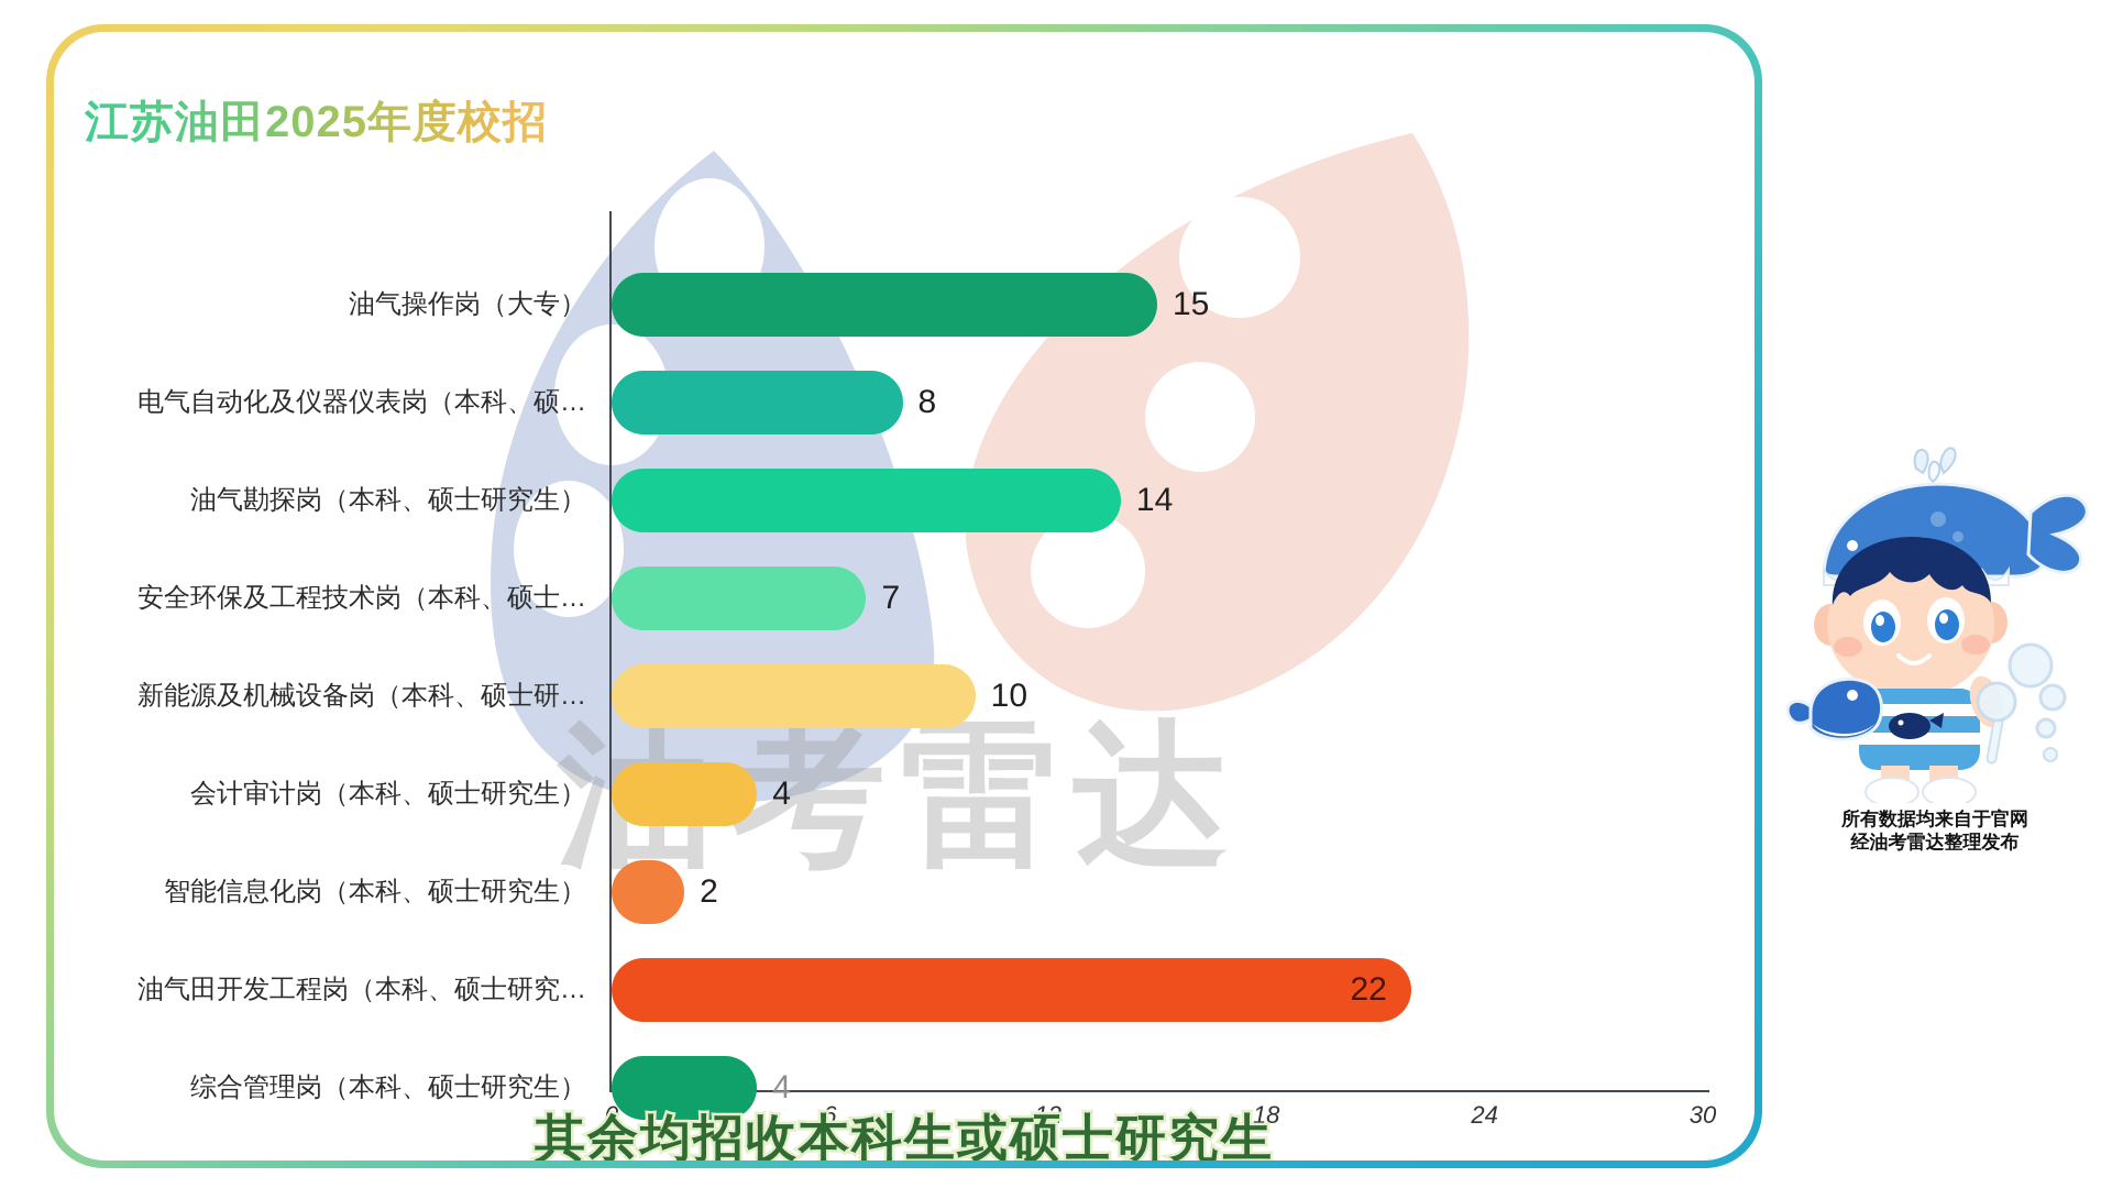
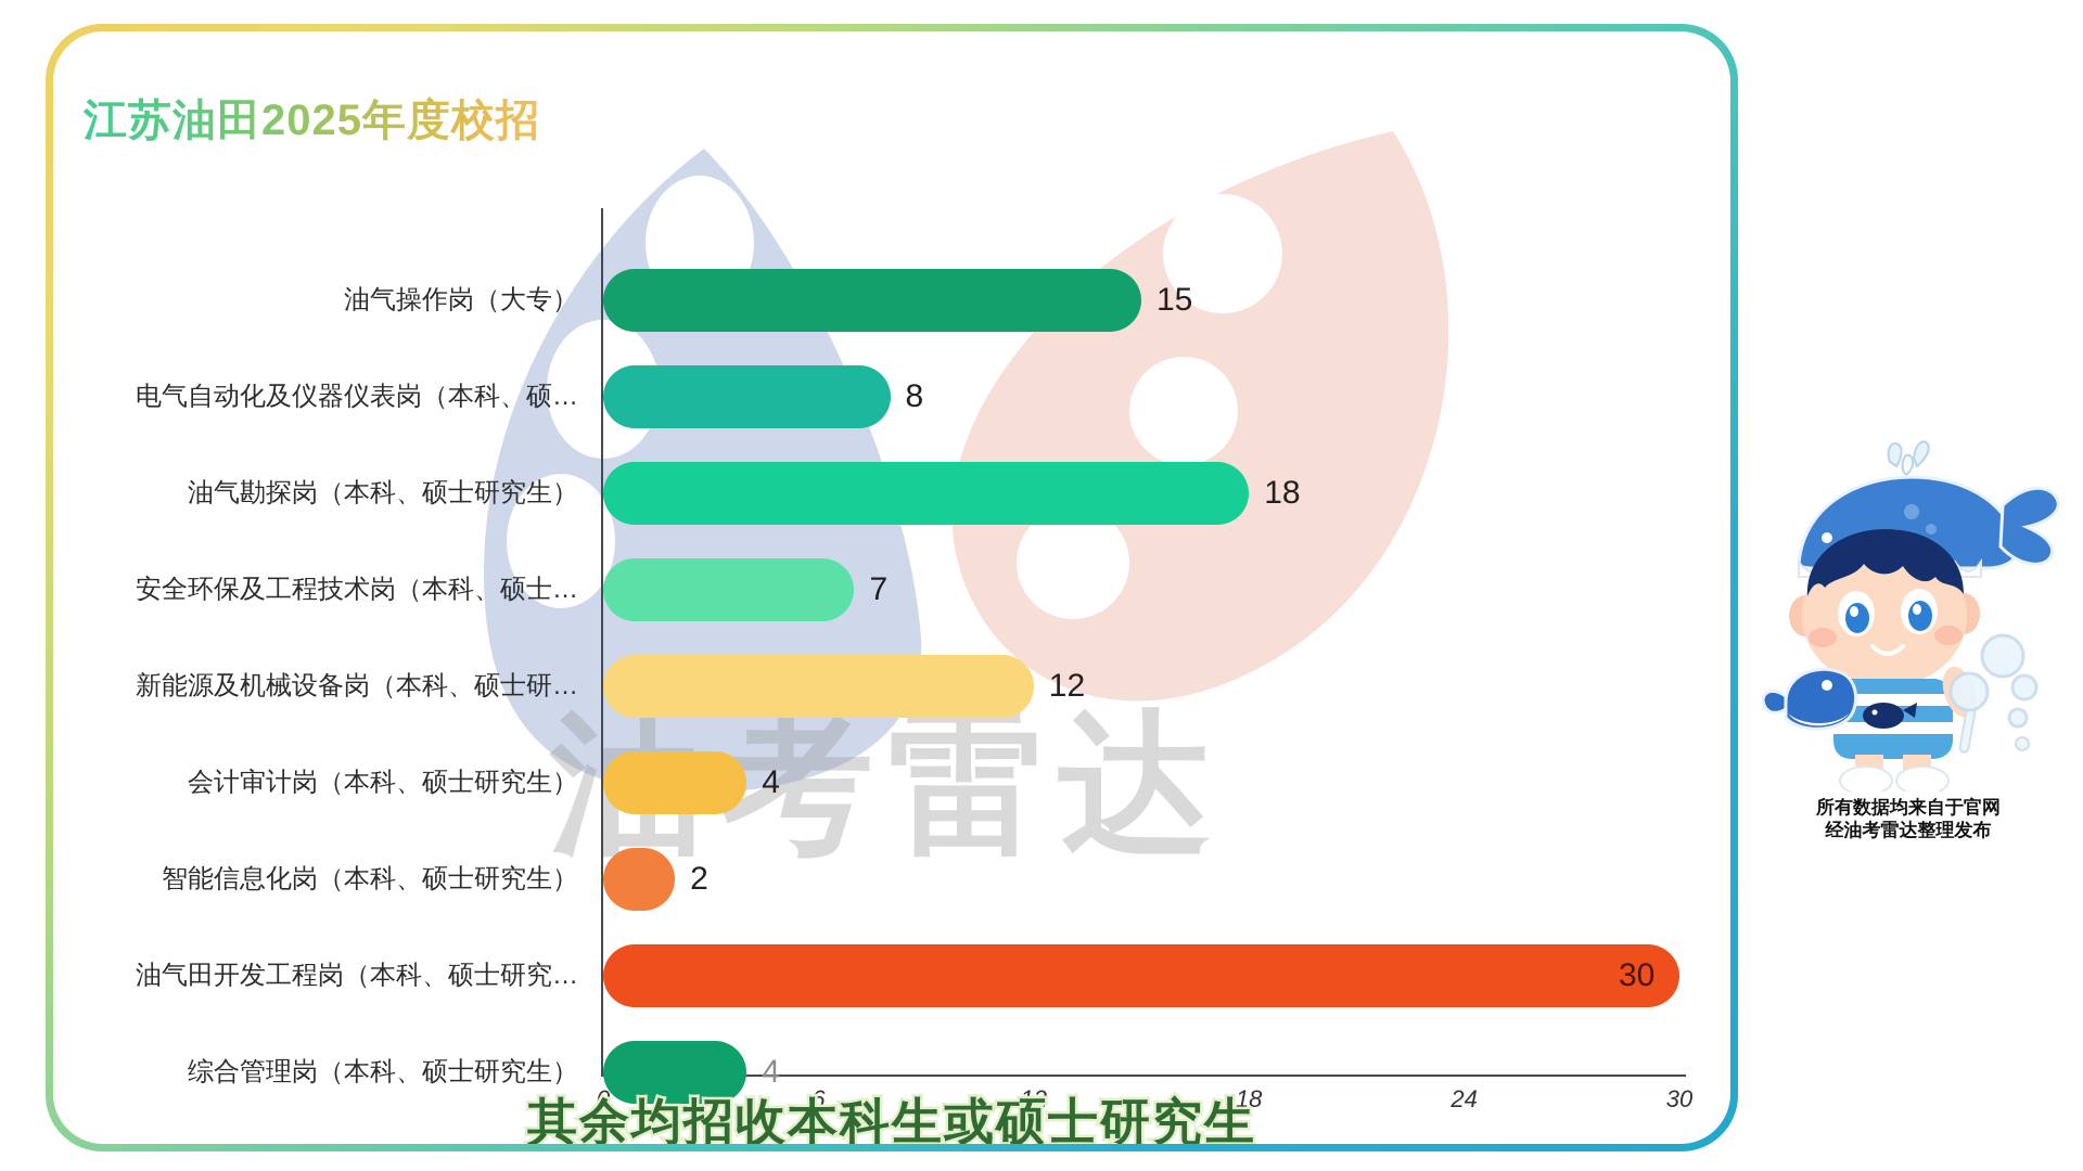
油气勘探岗（本科、硕士研究生）: 14 -> 18
新能源及机械设备岗（本科、硕士研…: 10 -> 12
油气田开发工程岗（本科、硕士研究…: 22 -> 30
